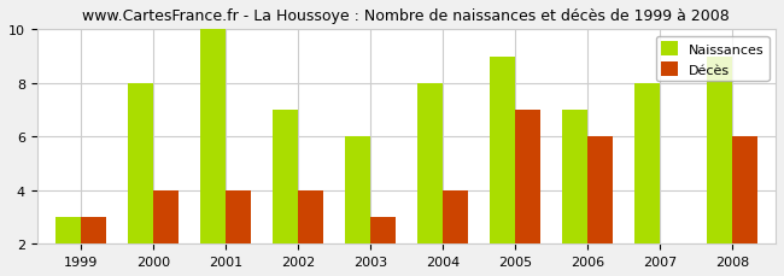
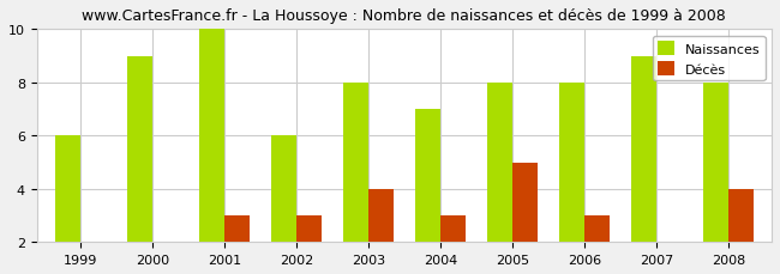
Naissances/1999: 3 -> 6
Décès/1999: 3 -> 2
Naissances/2000: 8 -> 9
Décès/2000: 4 -> 2
Décès/2001: 4 -> 3
Naissances/2002: 7 -> 6
Décès/2002: 4 -> 3
Naissances/2003: 6 -> 8
Décès/2003: 3 -> 4
Naissances/2004: 8 -> 7
Décès/2004: 4 -> 3
Naissances/2005: 9 -> 8
Décès/2005: 7 -> 5
Naissances/2006: 7 -> 8
Décès/2006: 6 -> 3
Naissances/2007: 8 -> 9
Naissances/2008: 9 -> 8
Décès/2008: 6 -> 4
